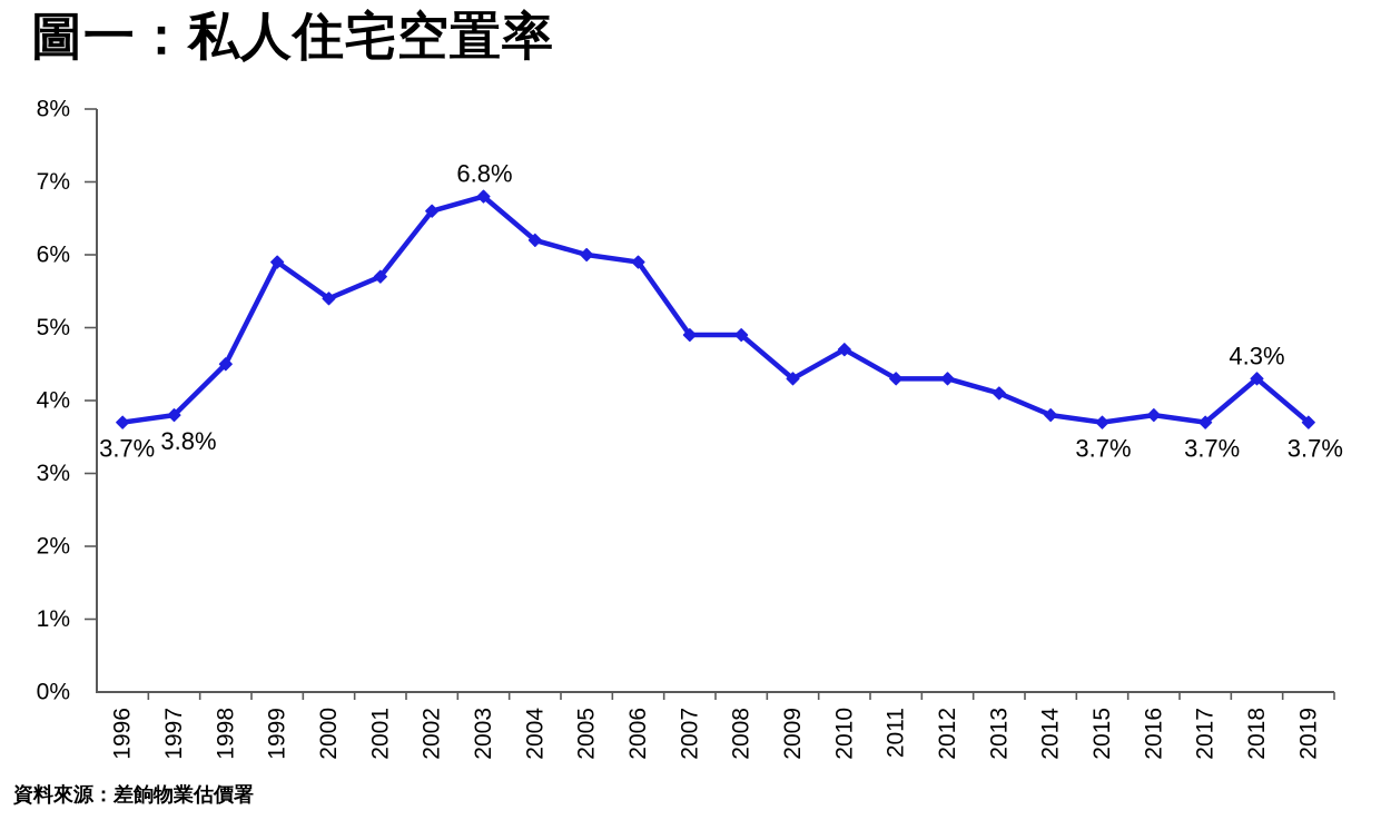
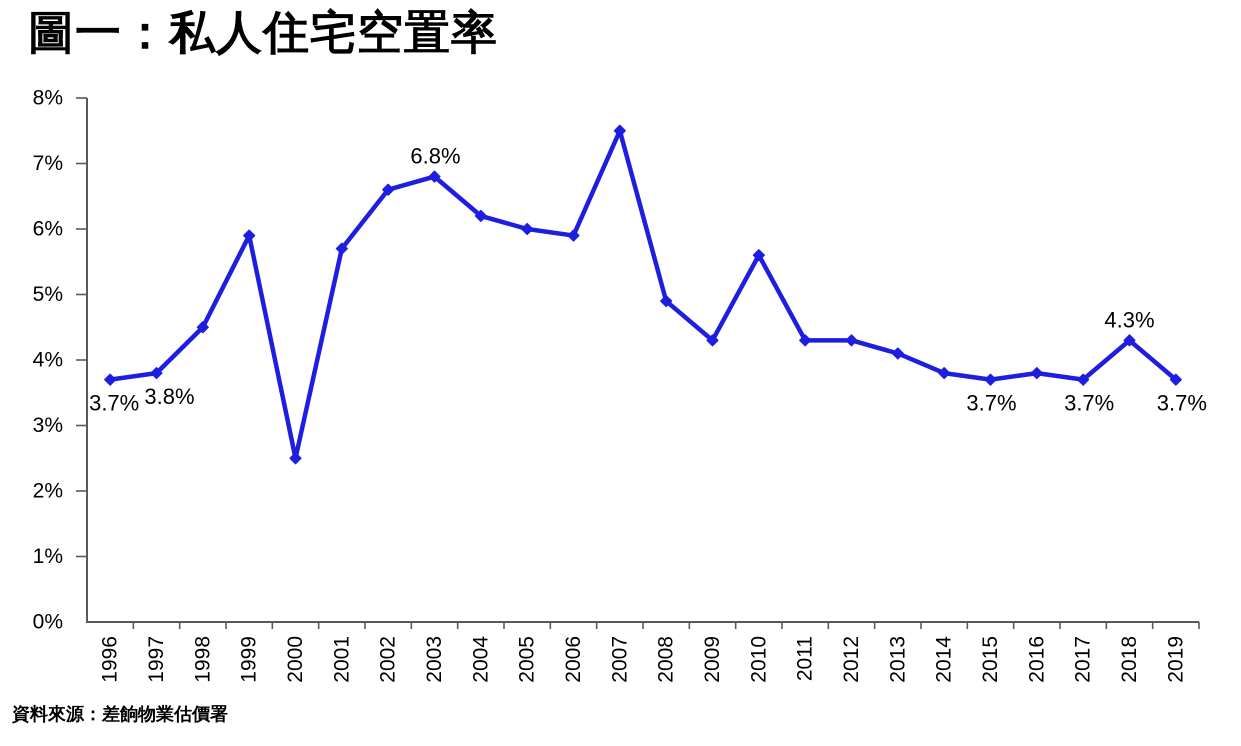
2000: 5.4% -> 2.5%
2007: 4.9% -> 7.5%
2010: 4.7% -> 5.6%
